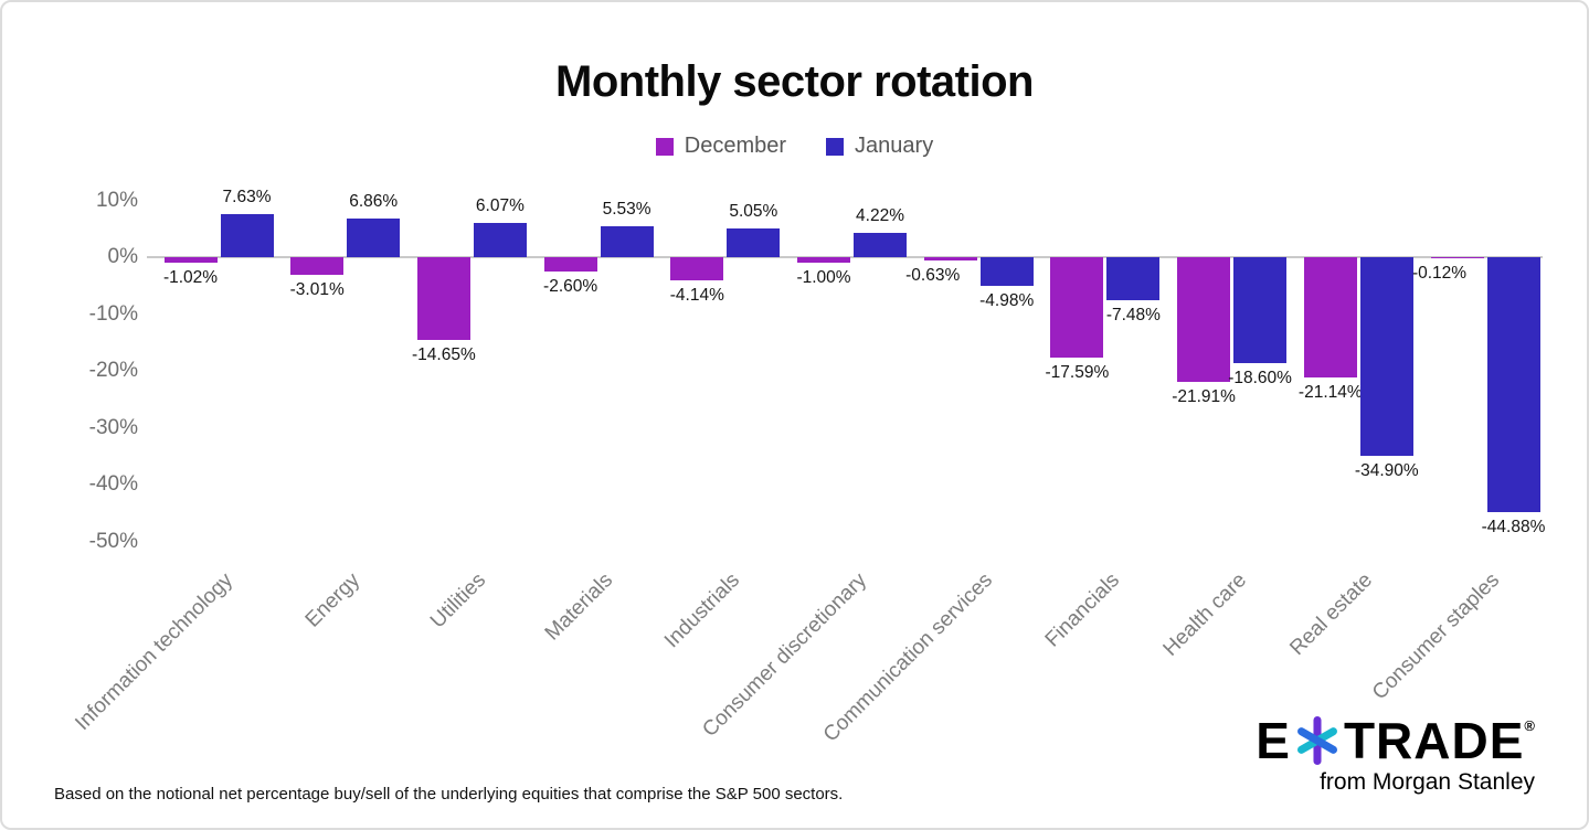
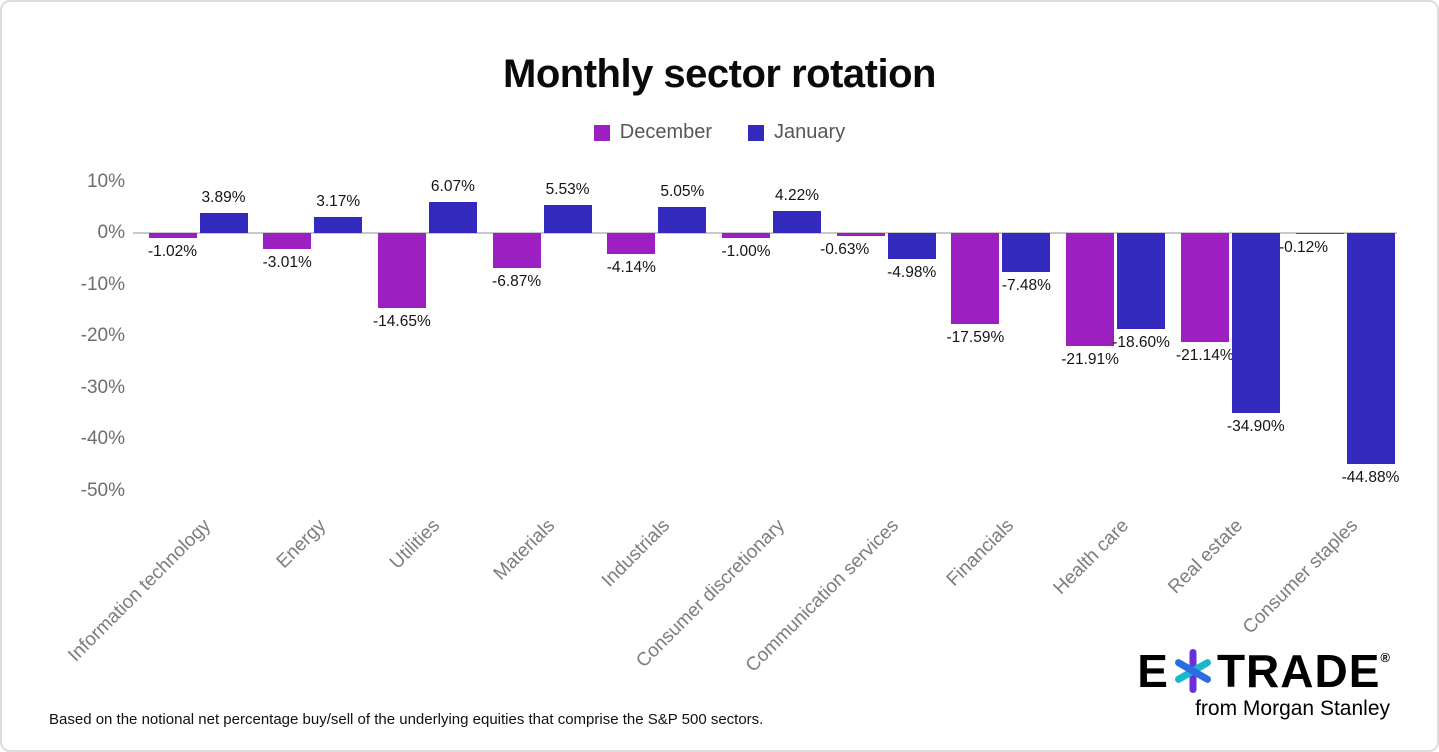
January/Information technology: 7.63% -> 3.89%
January/Energy: 6.86% -> 3.17%
December/Materials: -2.60% -> -6.87%
